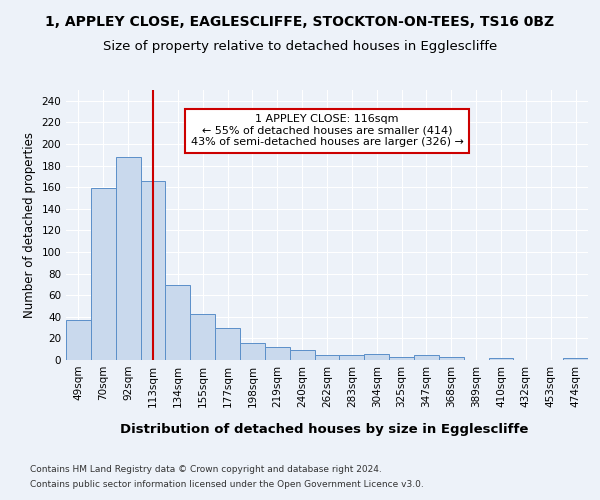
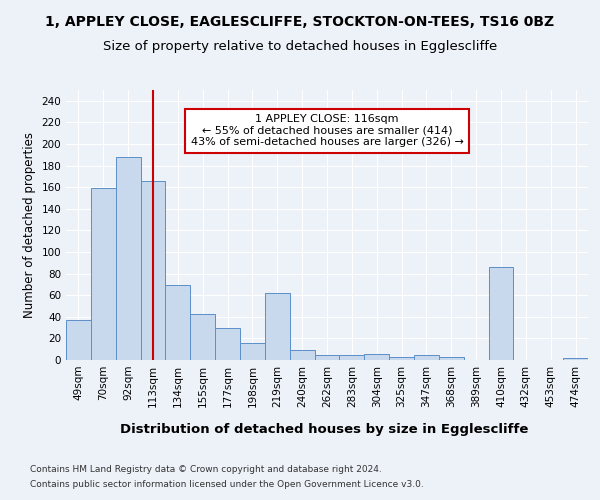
219sqm: 12 -> 62
410sqm: 2 -> 86
